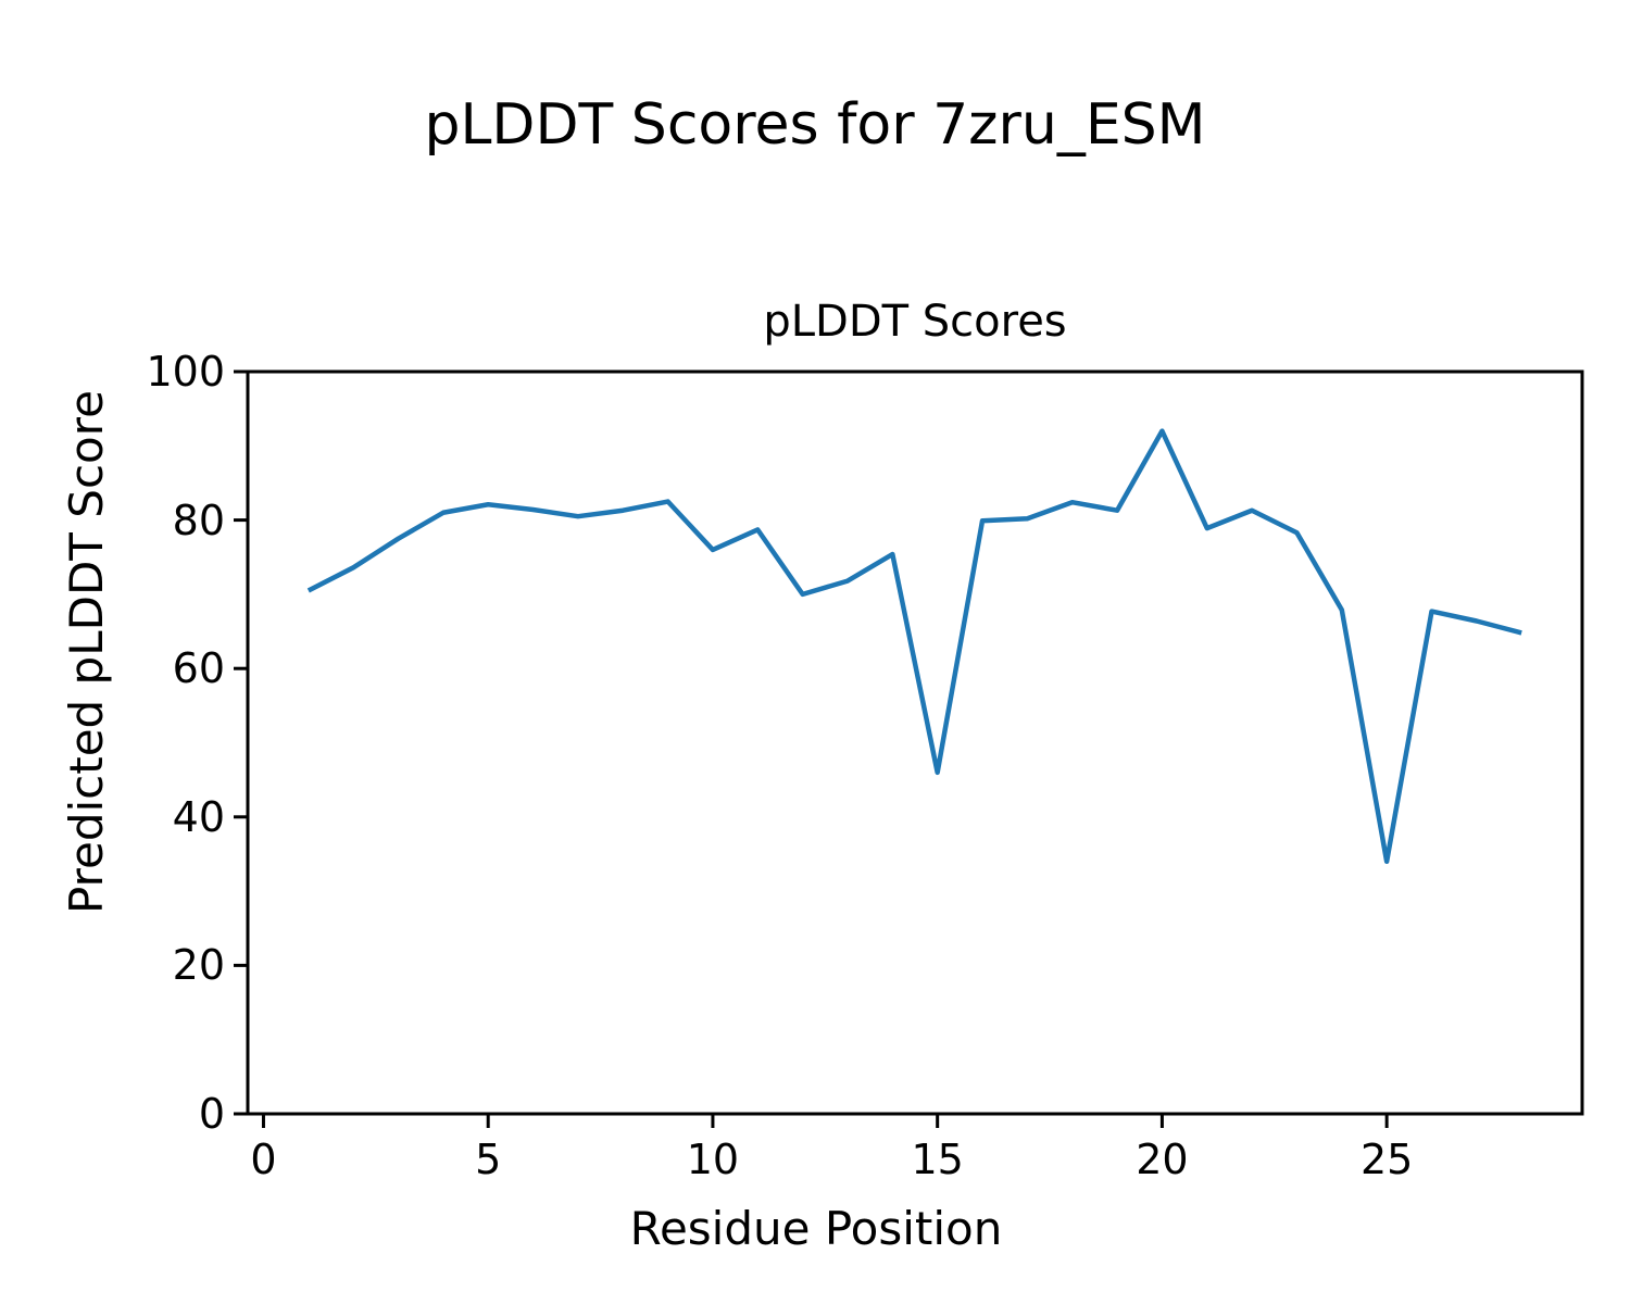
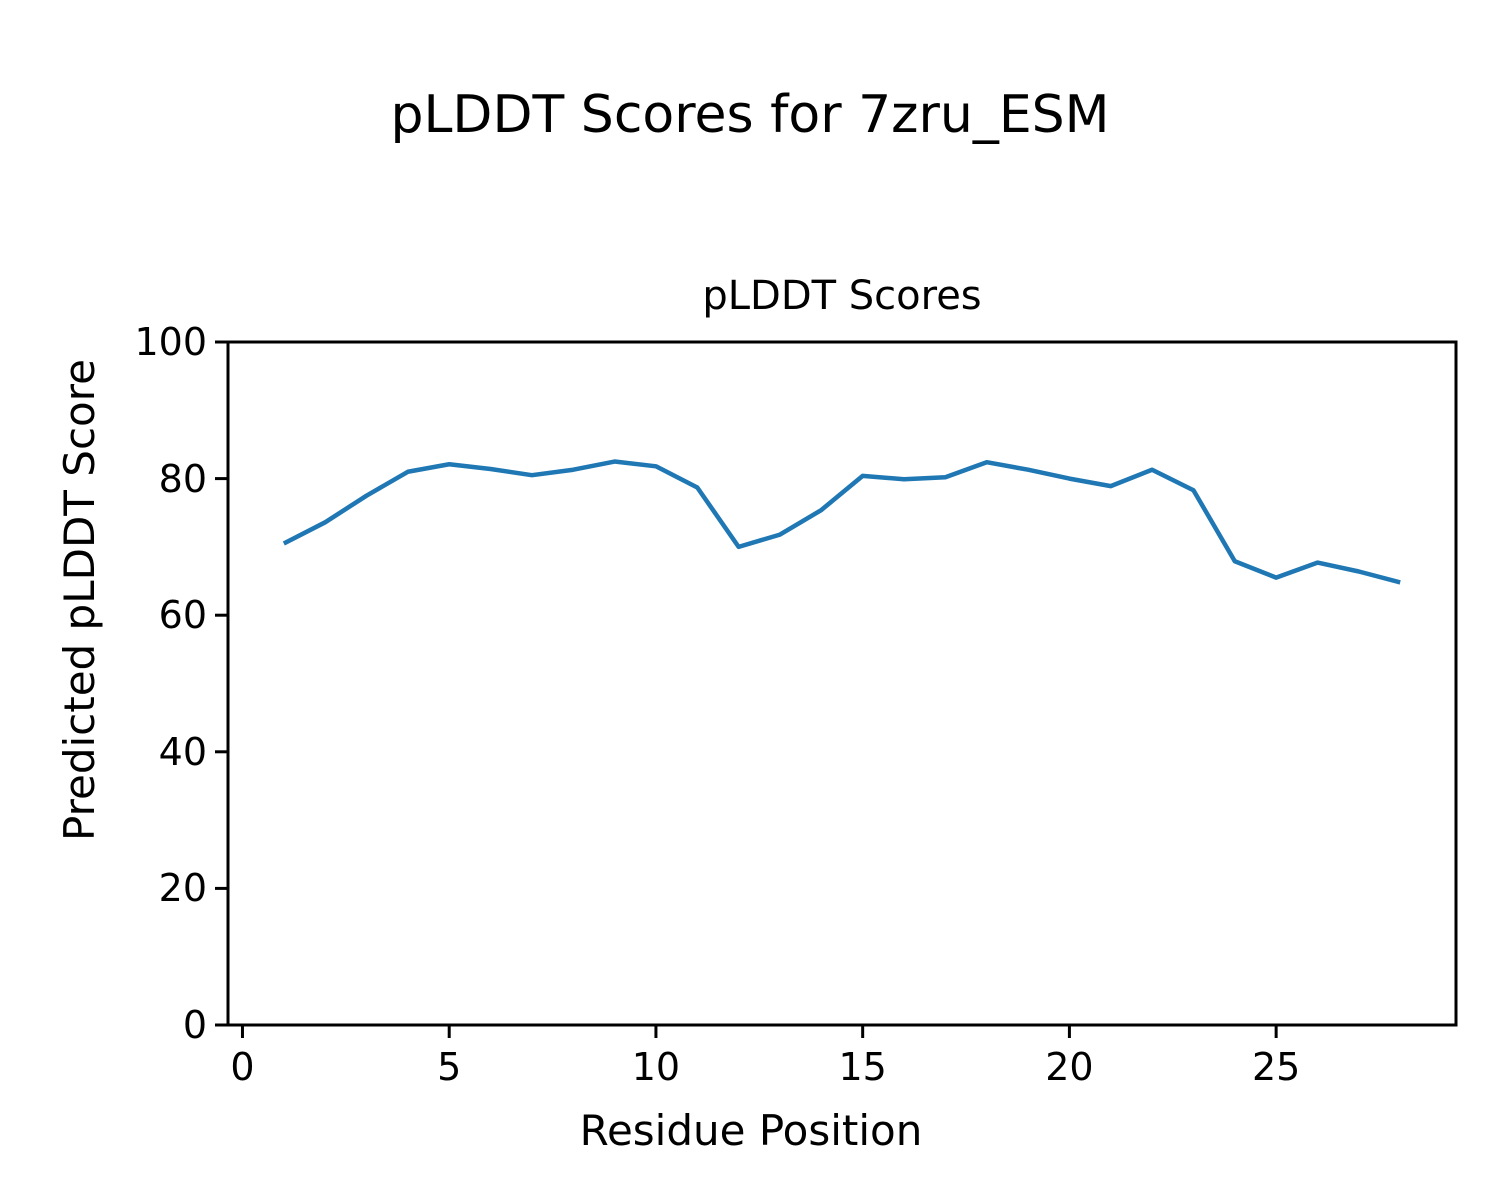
10: 76 -> 82
15: 46 -> 80
20: 92 -> 80
25: 34 -> 66
